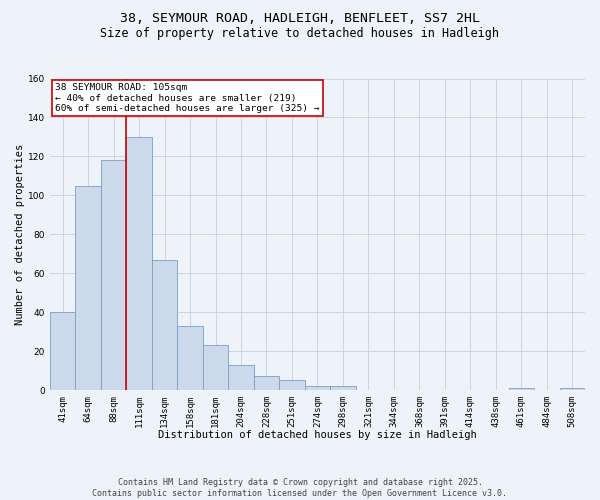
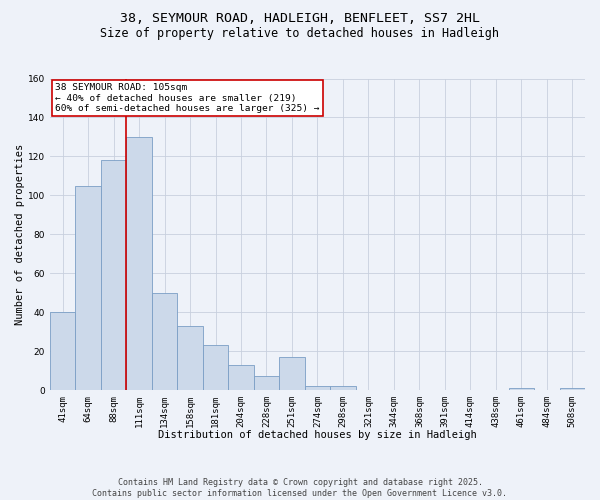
134sqm: 67 -> 50
251sqm: 5 -> 17
